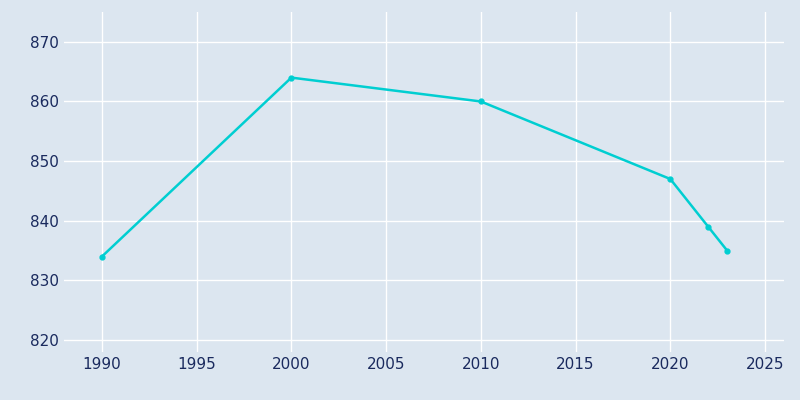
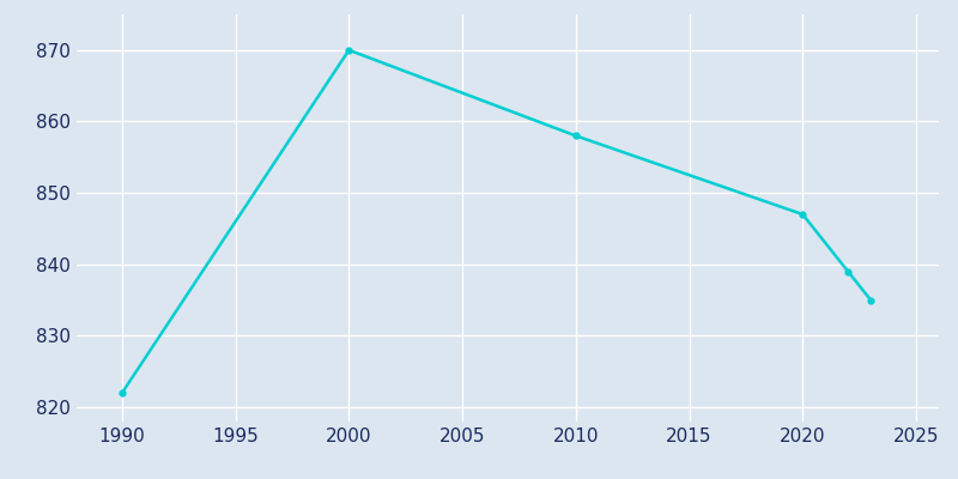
1990: 834 -> 822
2000: 864 -> 870
2010: 860 -> 858
